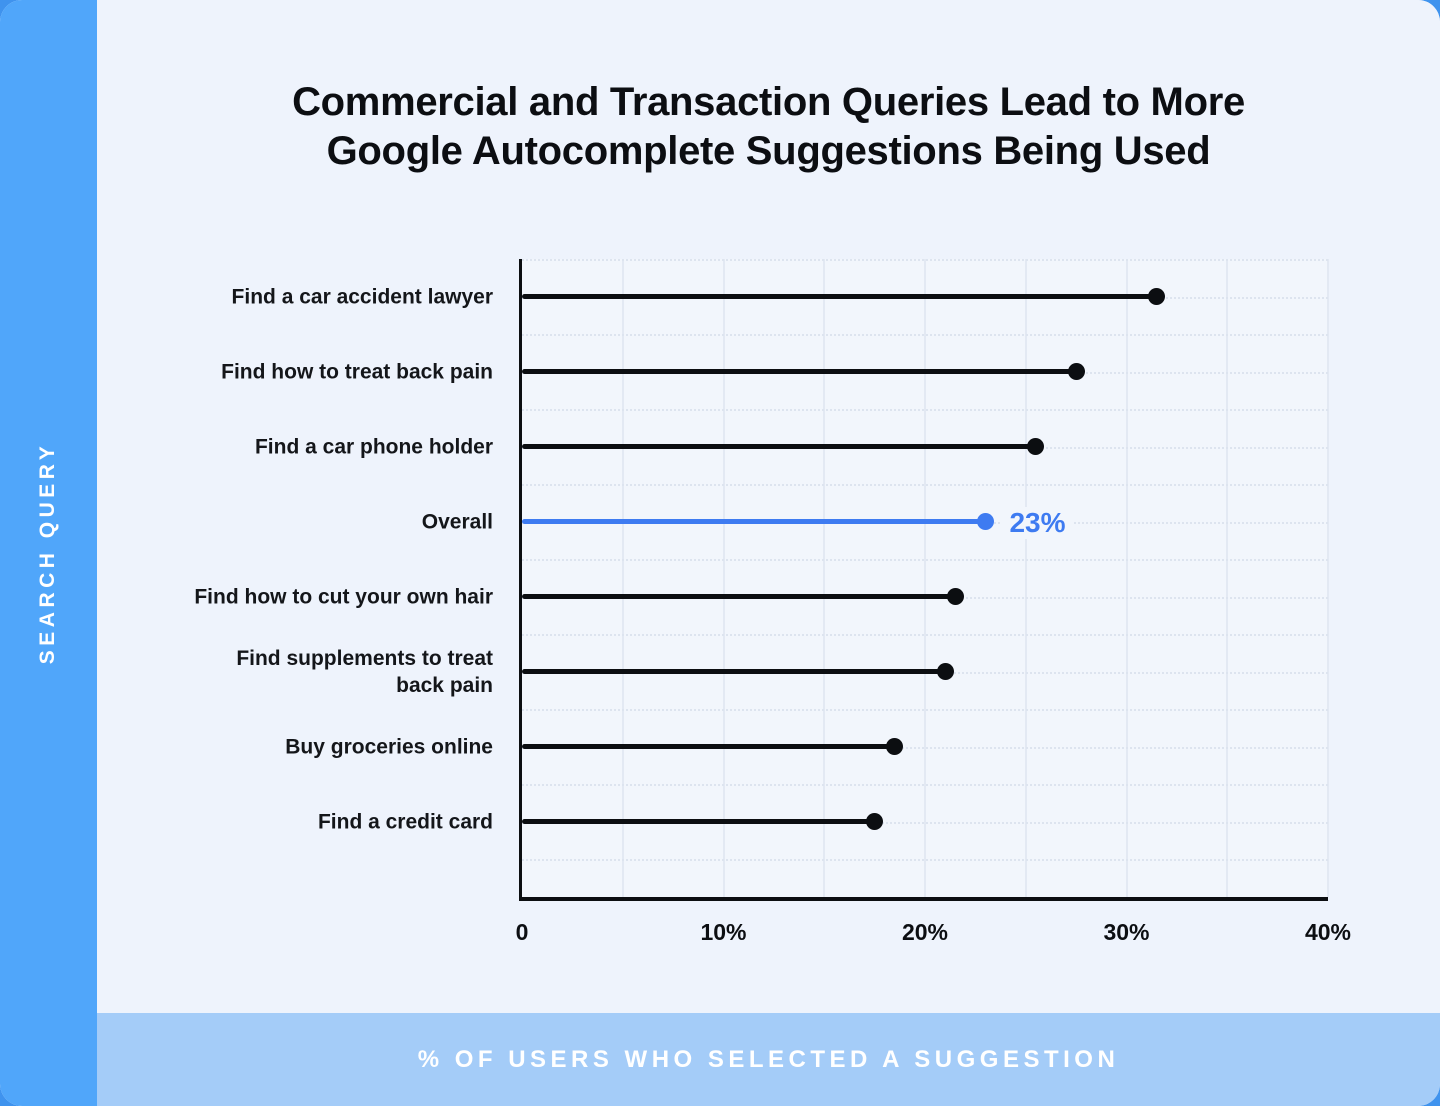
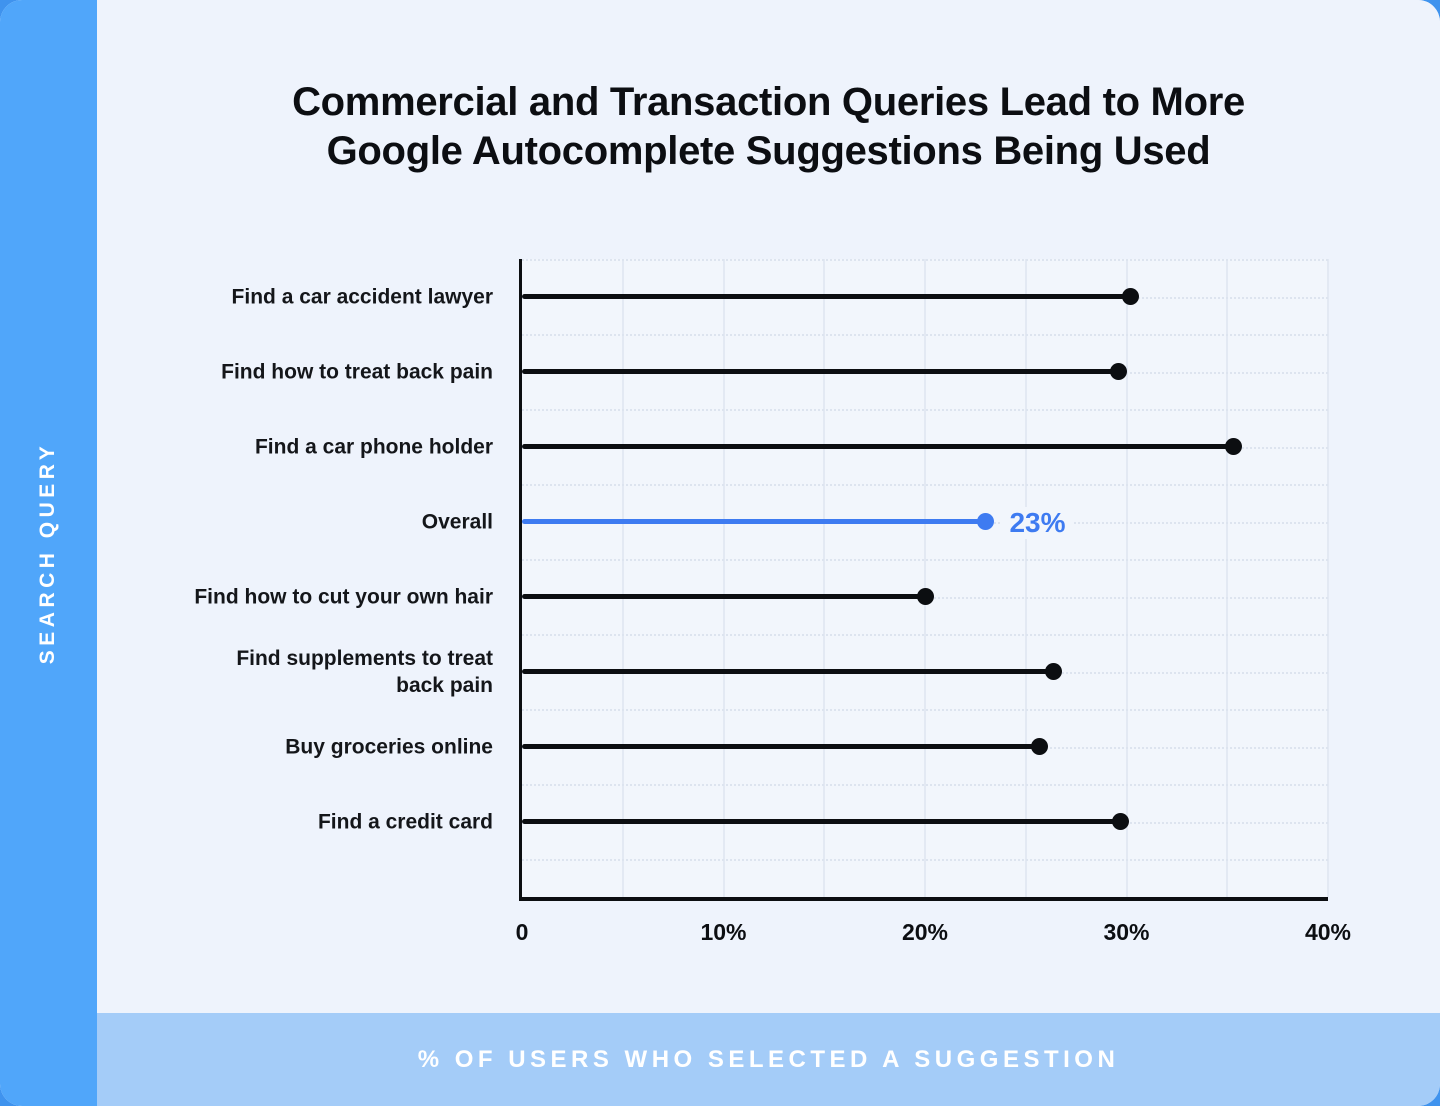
Find a car accident lawyer: 31.5% -> 30.2%
Find how to treat back pain: 27.5% -> 29.6%
Find a car phone holder: 25.5% -> 35.3%
Find how to cut your own hair: 21.5% -> 20.0%
Find supplements to treat back pain: 21.0% -> 26.4%
Buy groceries online: 18.5% -> 25.7%
Find a credit card: 17.5% -> 29.7%
